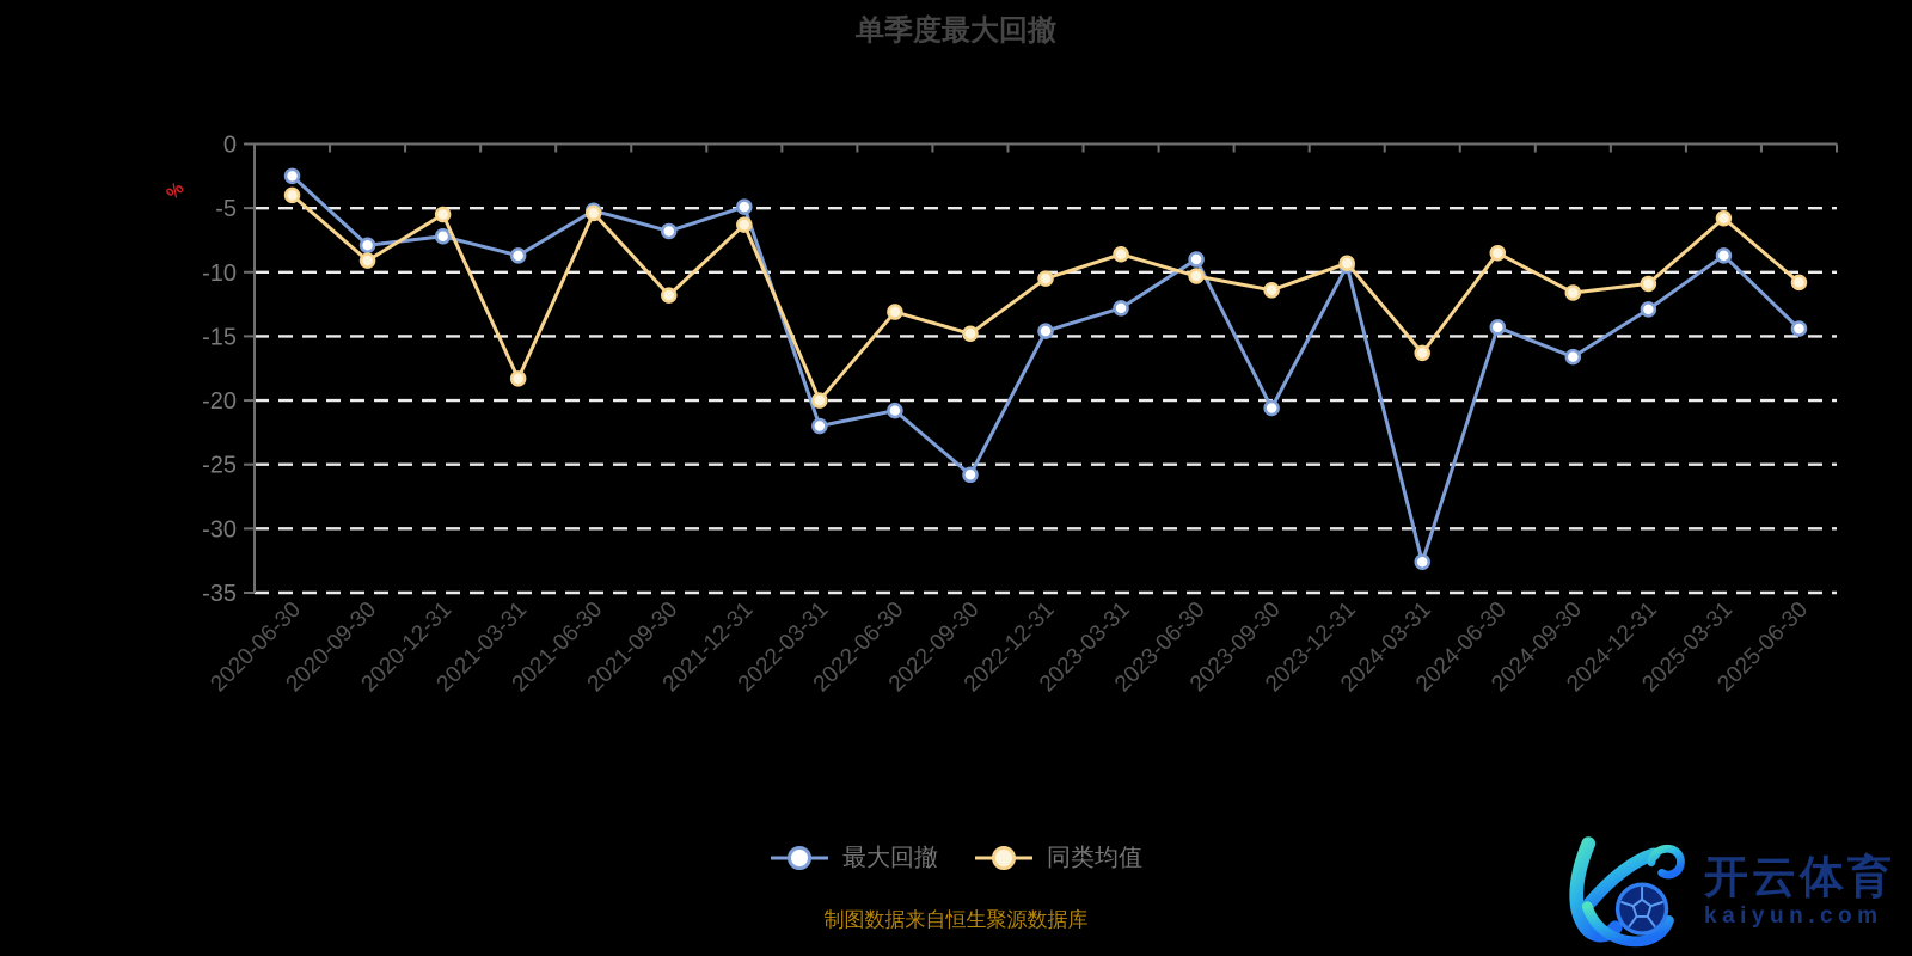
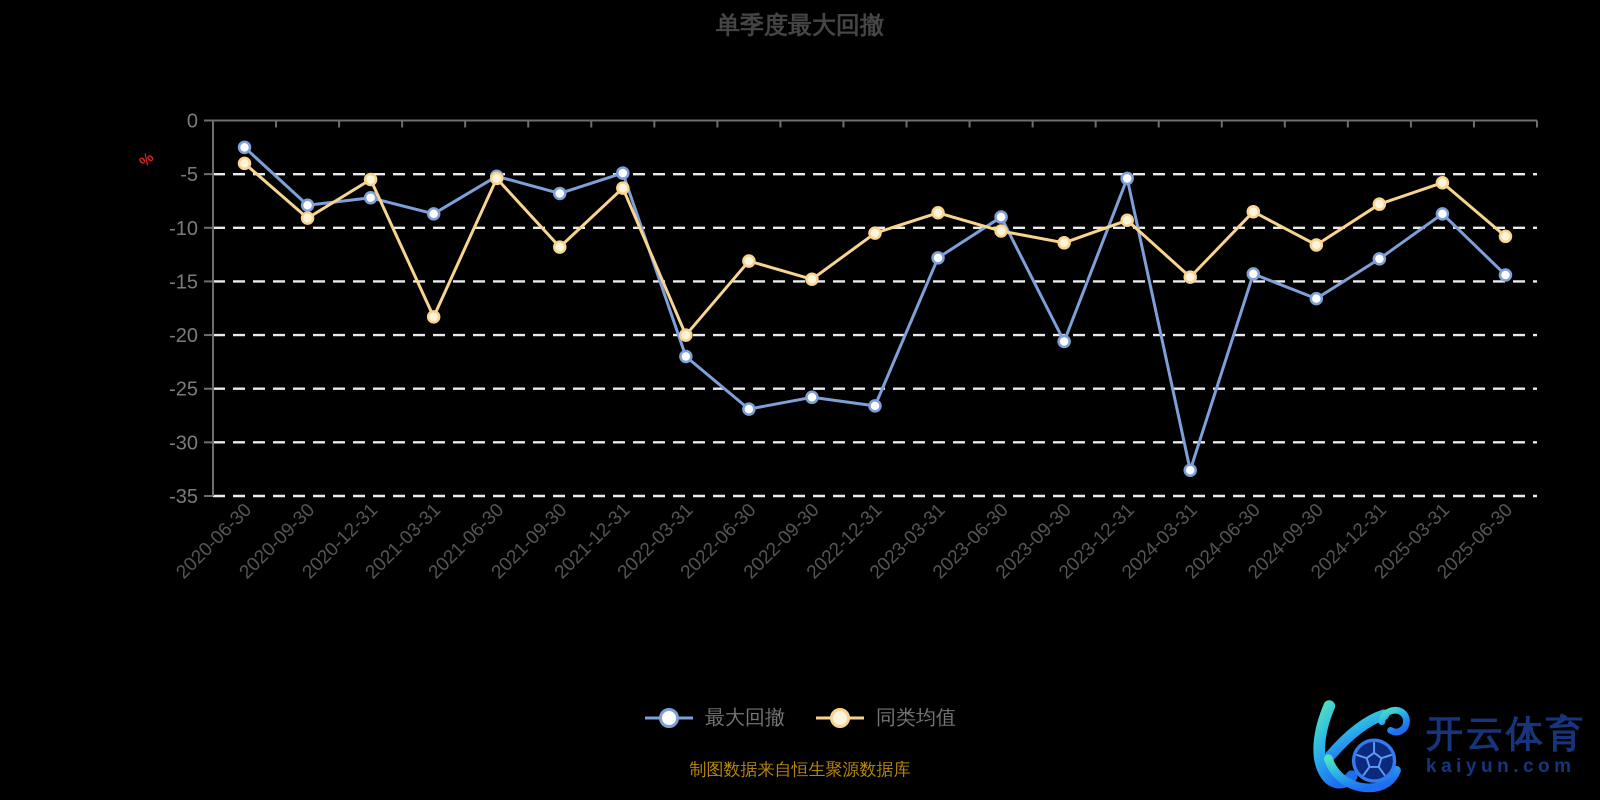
最大回撤/2022-06-30: -20.8 -> -26.9
最大回撤/2022-12-31: -14.6 -> -26.6
最大回撤/2023-12-31: -9.5 -> -5.4
同类均值/2024-03-31: -16.3 -> -14.6
同类均值/2024-12-31: -10.9 -> -7.8
